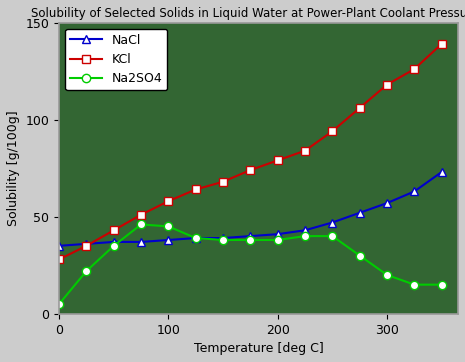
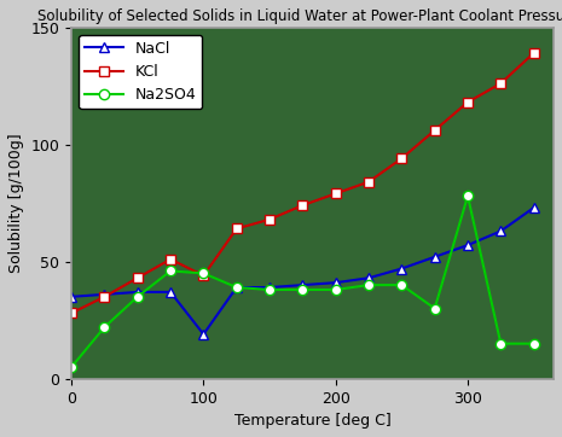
NaCl/100: 38 -> 19
KCl/100: 58 -> 44
Na2SO4/300: 20 -> 78
